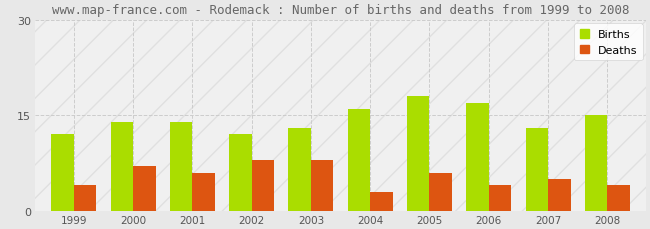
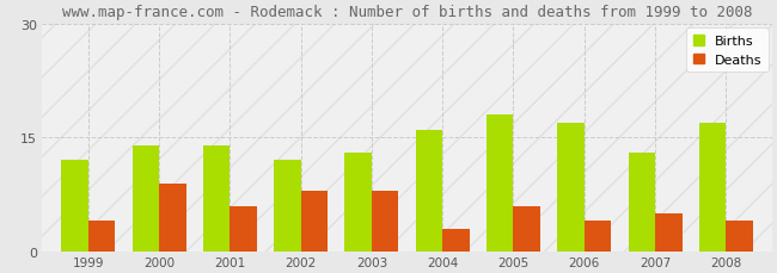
Deaths/2000: 7 -> 9
Births/2008: 15 -> 17
